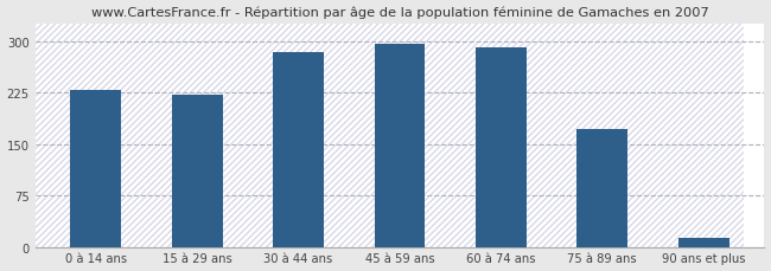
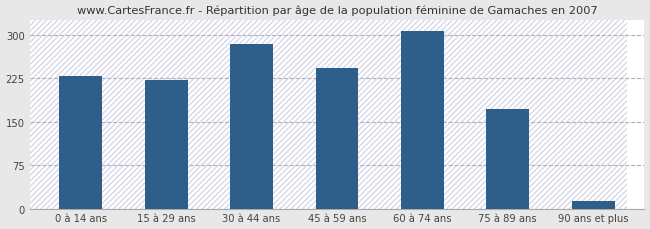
45 à 59 ans: 296 -> 242
60 à 74 ans: 290 -> 306
